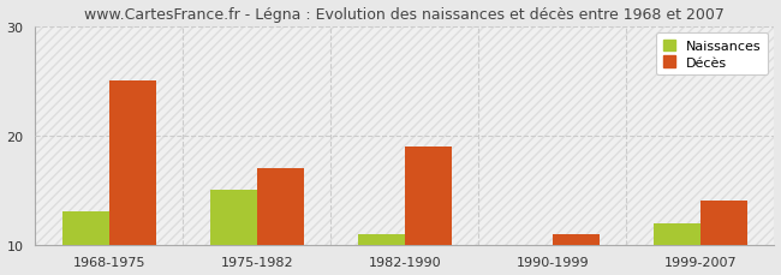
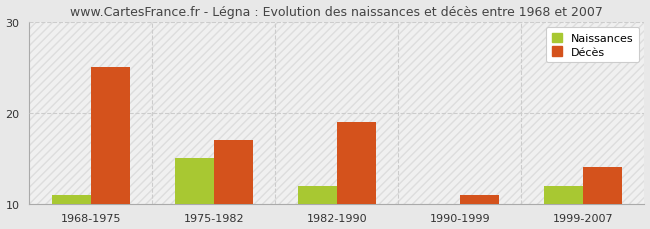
Naissances/1968-1975: 13 -> 11
Naissances/1982-1990: 11 -> 12
